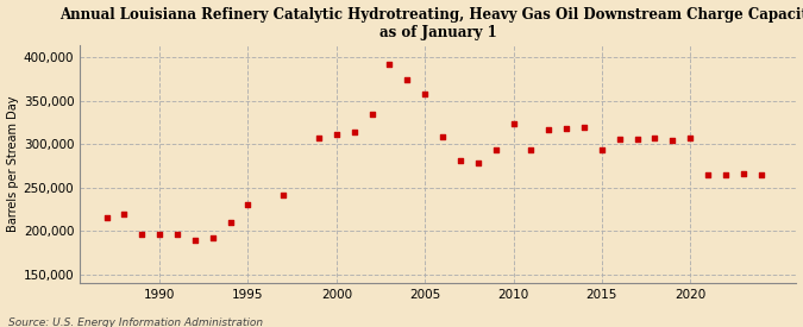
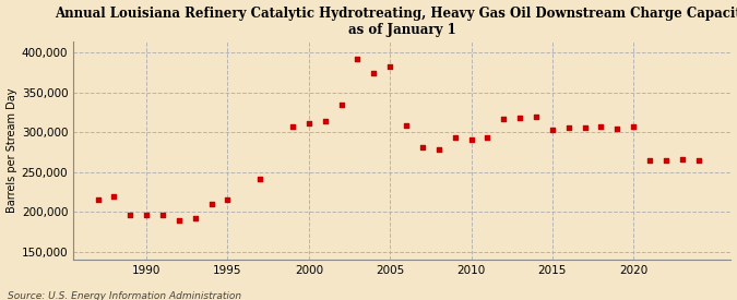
1995: 230,000 -> 215,000
2005: 358,000 -> 383,000
2010: 324,000 -> 291,000
2015: 294,000 -> 303,000
